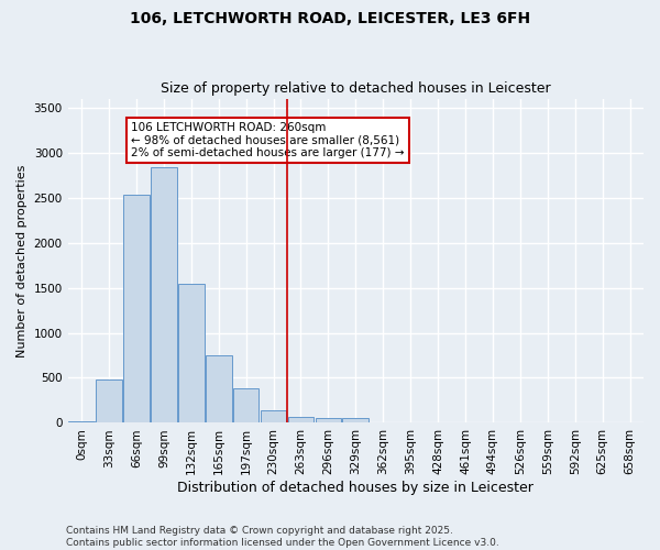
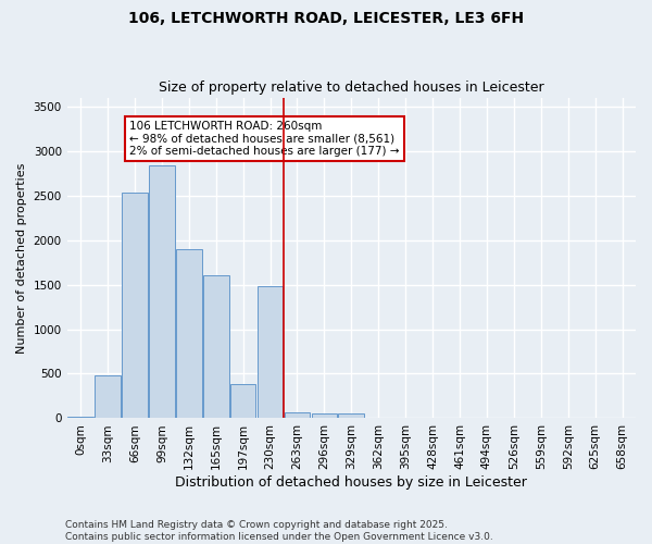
132sqm: 1540 -> 1900
165sqm: 750 -> 1600
230sqm: 140 -> 1480
